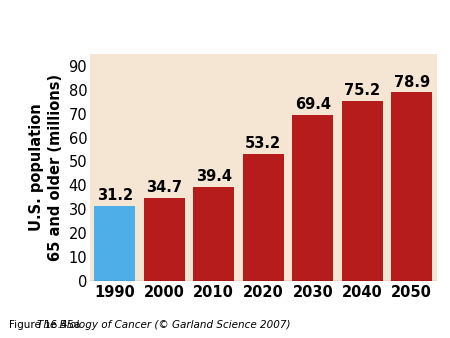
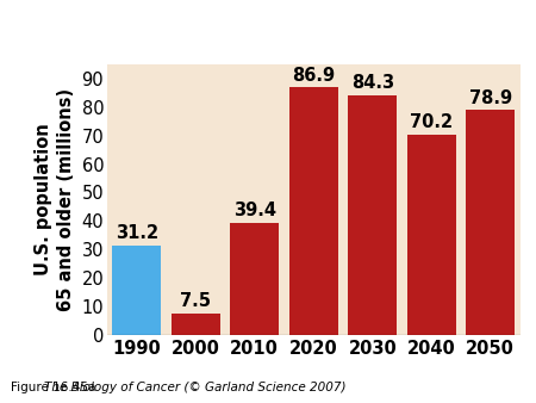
2000: 34.7 -> 7.5
2020: 53.2 -> 86.9
2030: 69.4 -> 84.3
2040: 75.2 -> 70.2
